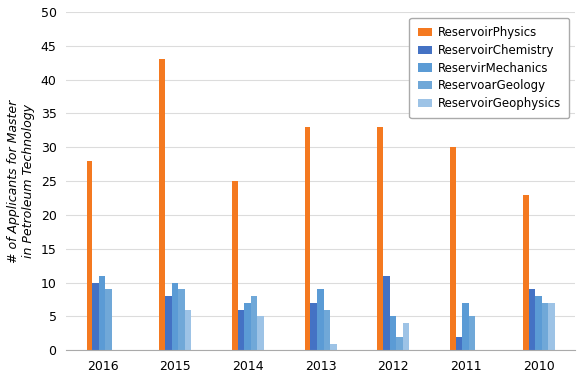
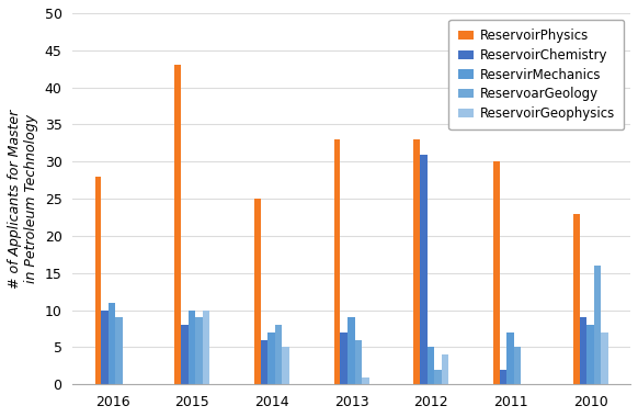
ReservoirGeophysics/2015: 6 -> 10
ReservoirChemistry/2012: 11 -> 31
ReservoarGeology/2010: 7 -> 16
